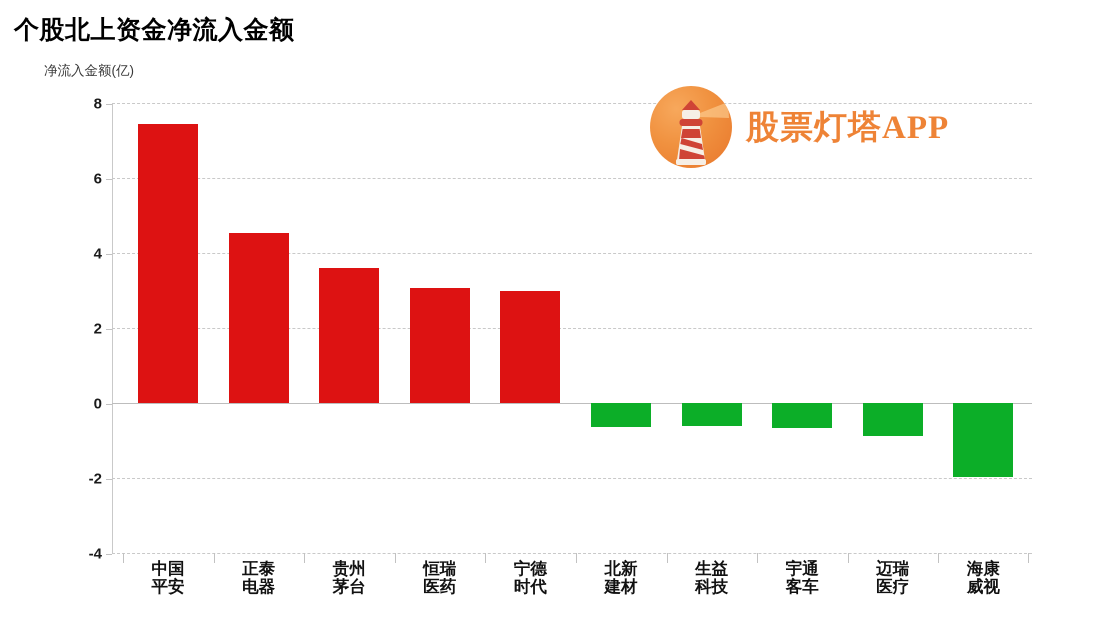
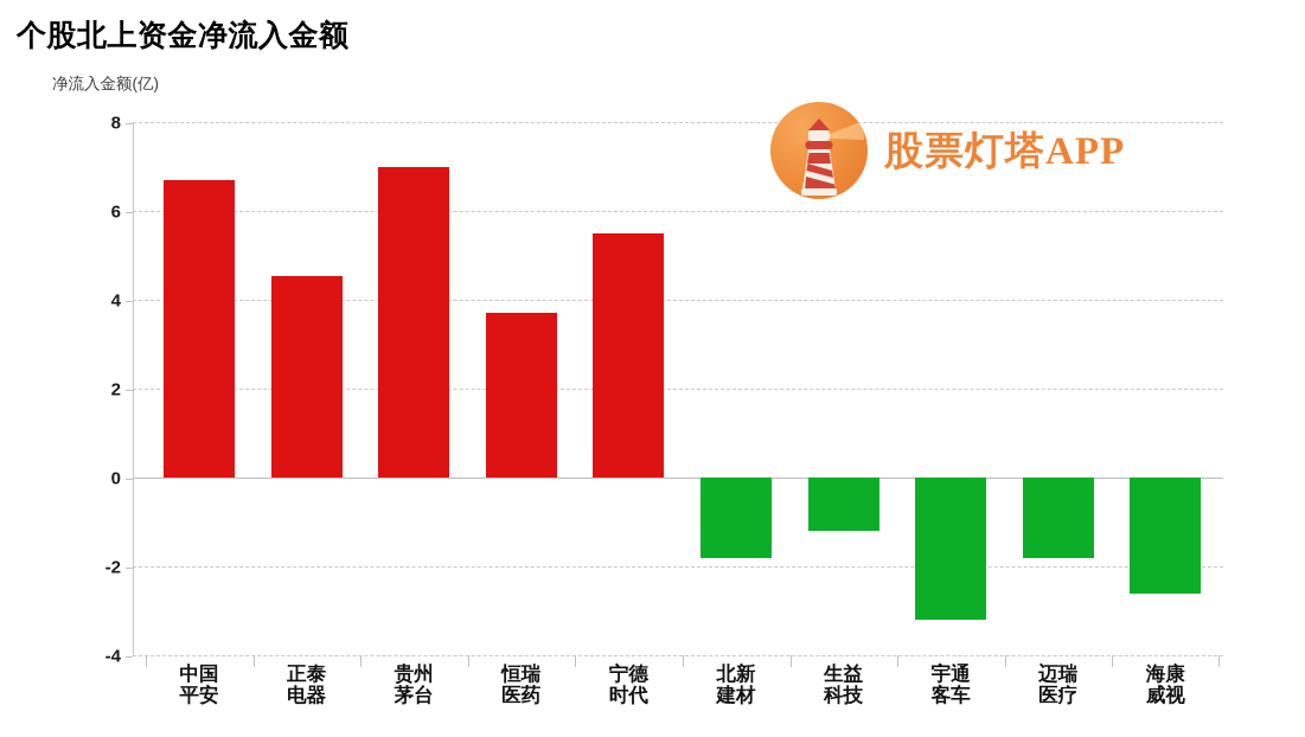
中国 平安: 7.4 -> 6.7
贵州 茅台: 3.6 -> 7.0
恒瑞 医药: 3.1 -> 3.7
宁德 时代: 3.0 -> 5.5
北新 建材: -0.6 -> -1.8
生益 科技: -0.6 -> -1.2
宇通 客车: -0.7 -> -3.2
迈瑞 医疗: -0.9 -> -1.8
海康 威视: -2.0 -> -2.6
